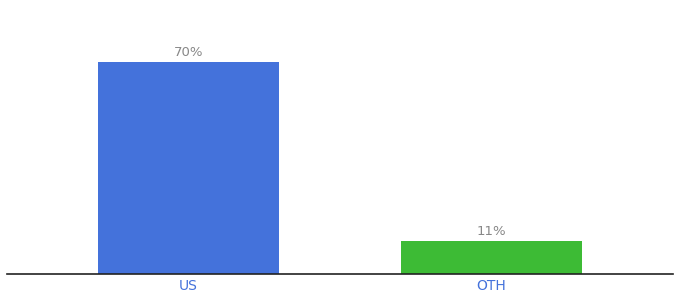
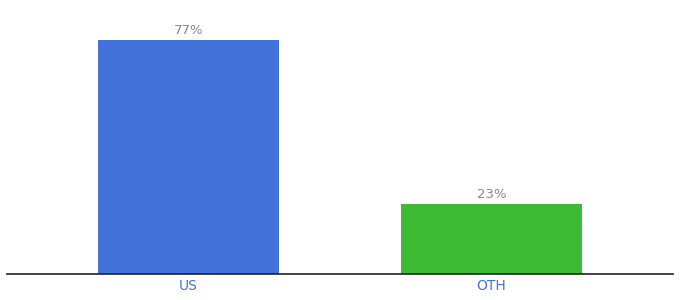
US: 70% -> 77%
OTH: 11% -> 23%
